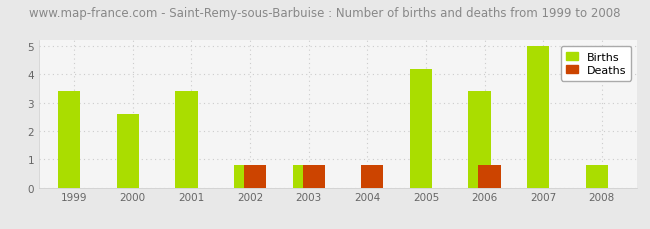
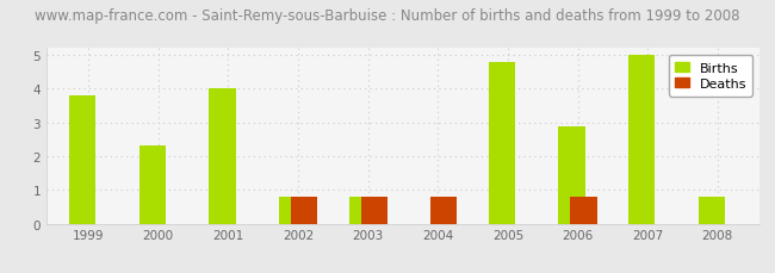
Births/1999: 3.4 -> 3.8
Births/2000: 2.6 -> 2.3
Births/2001: 3.4 -> 4.0
Births/2005: 4.2 -> 4.8
Births/2006: 3.4 -> 2.9
